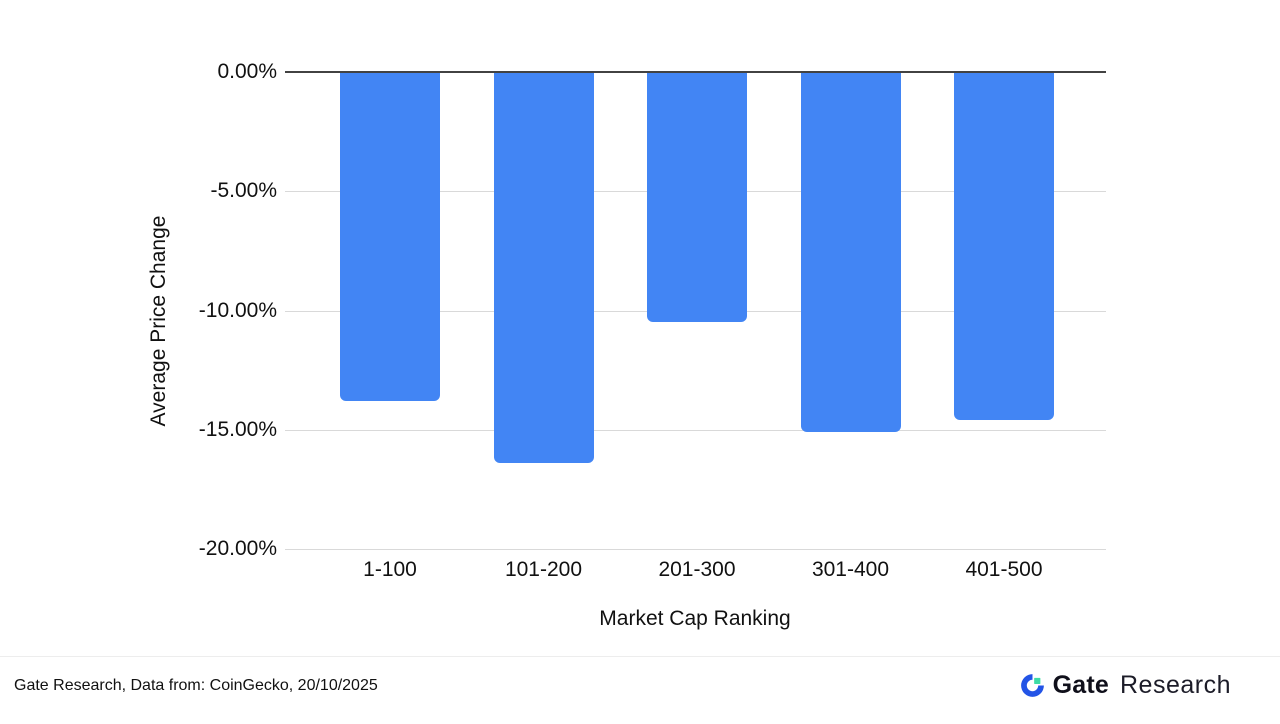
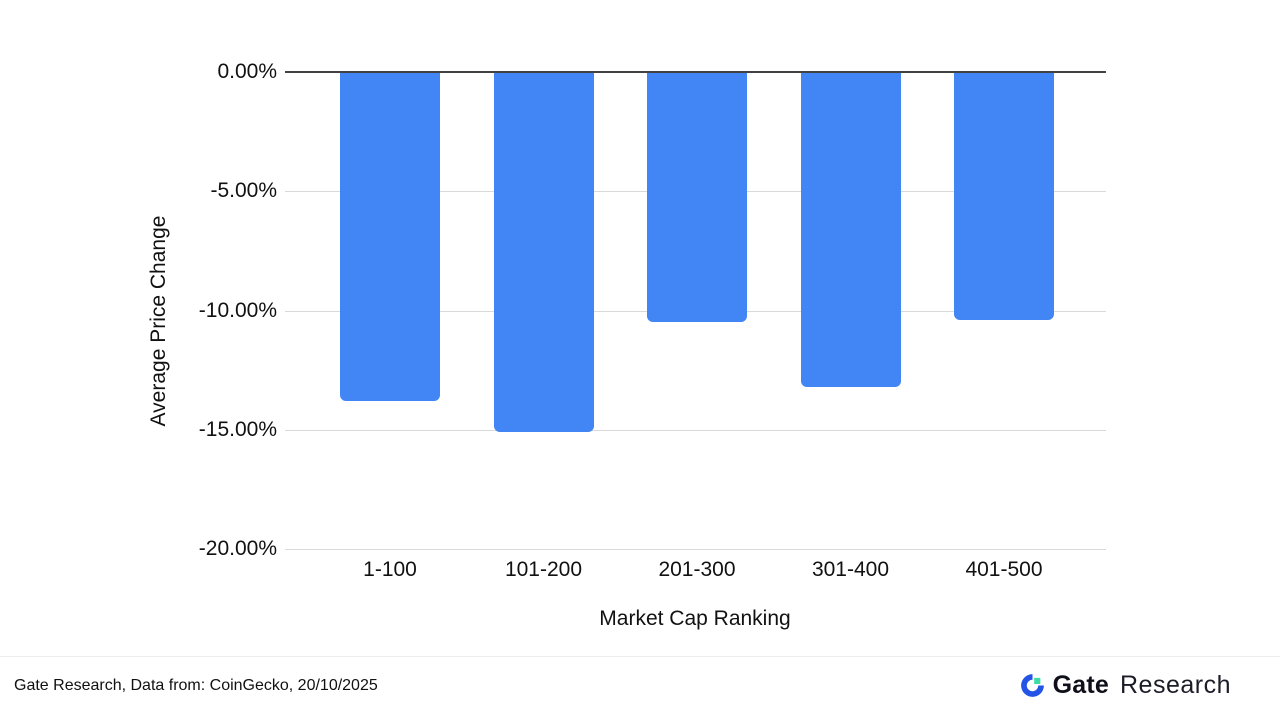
101-200: -16.4% -> -15.1%
301-400: -15.1% -> -13.2%
401-500: -14.6% -> -10.4%
